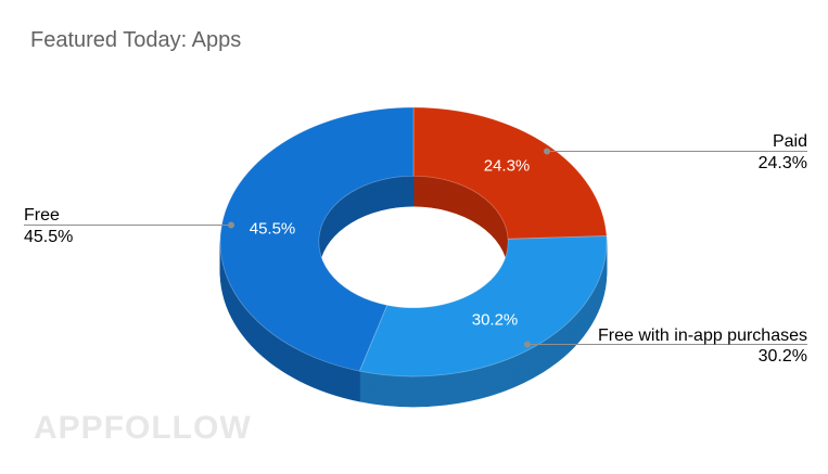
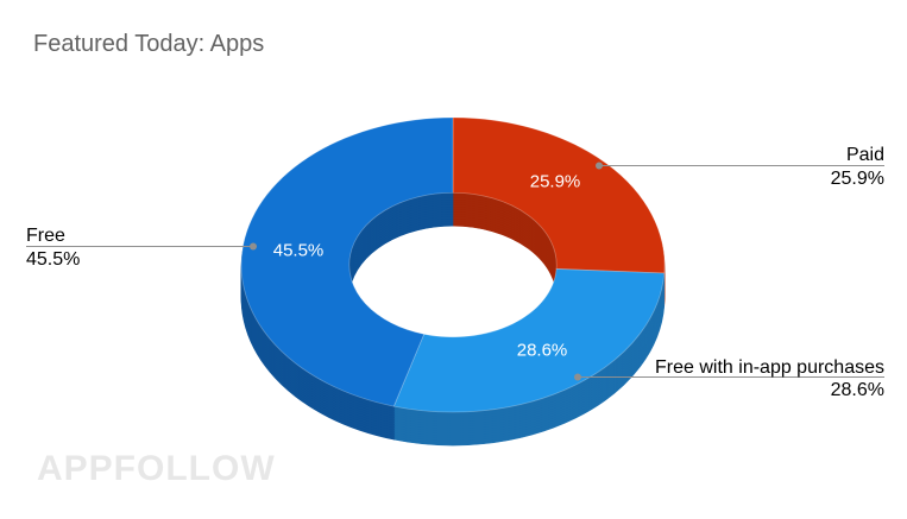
Paid: 24.3% -> 25.9%
Free with in-app purchases: 30.2% -> 28.6%
